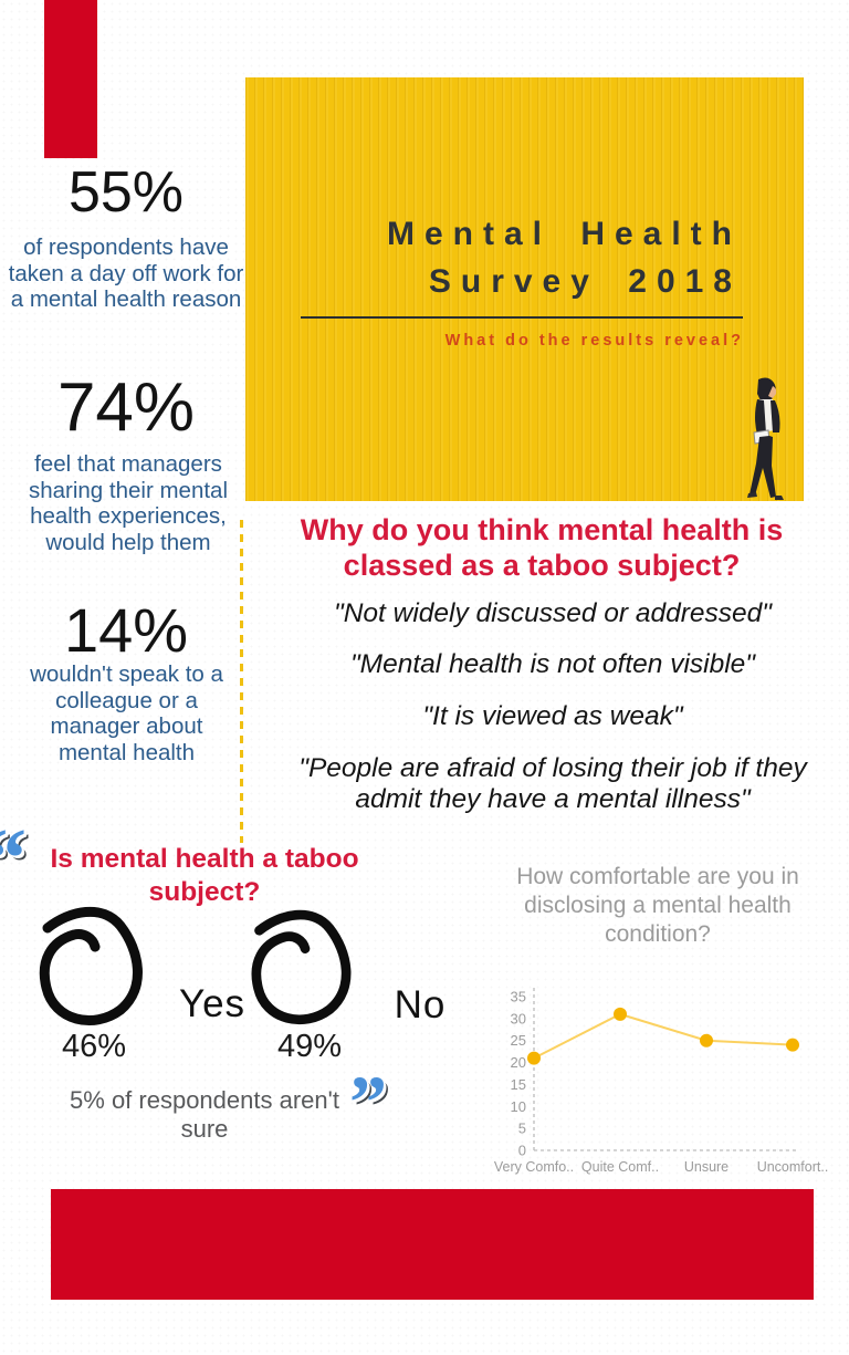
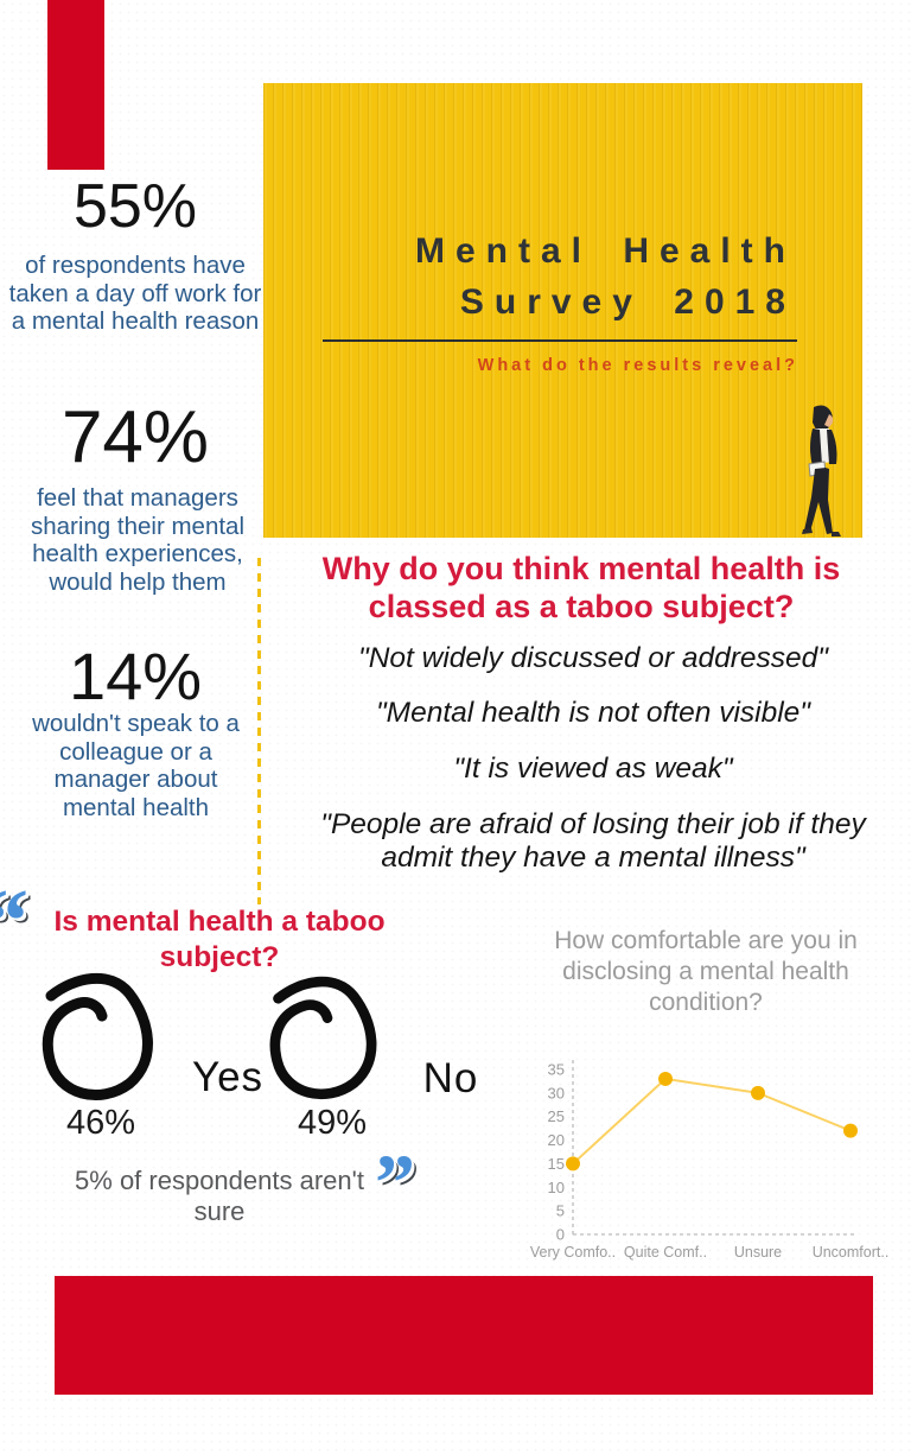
Very Comfo..: 21 -> 15
Quite Comf..: 31 -> 33
Unsure: 25 -> 30
Uncomfort..: 24 -> 22
